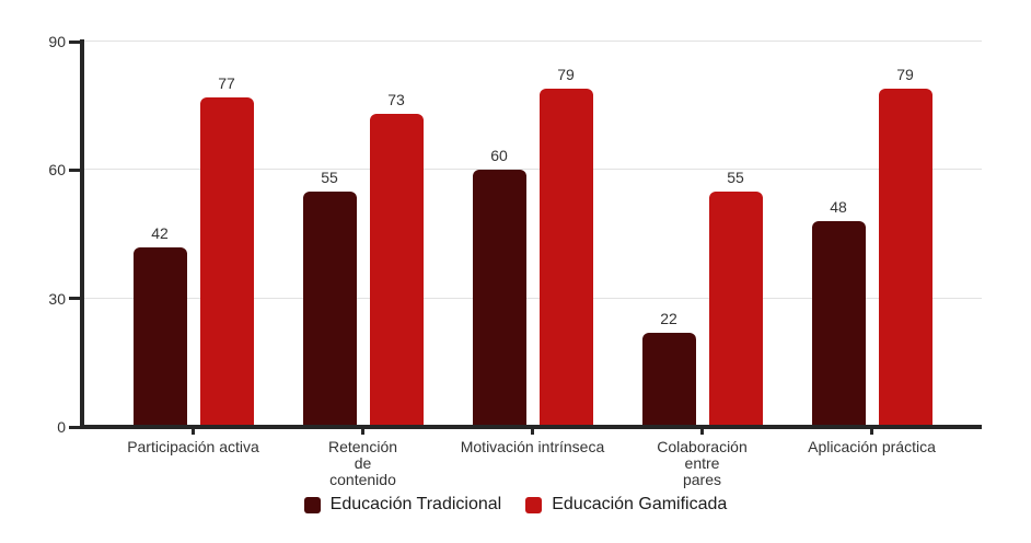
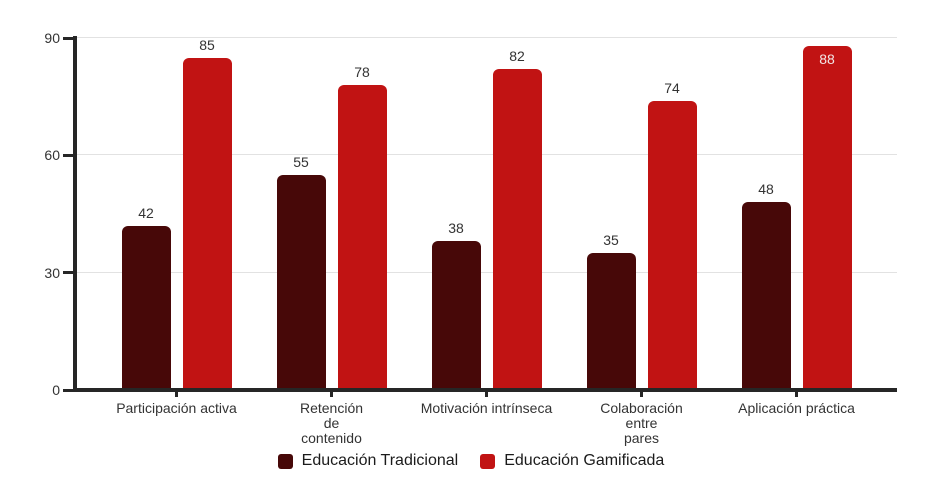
Educación Gamificada/Participación activa: 77 -> 85
Educación Gamificada/Retención de contenido: 73 -> 78
Educación Tradicional/Motivación intrínseca: 60 -> 38
Educación Gamificada/Motivación intrínseca: 79 -> 82
Educación Tradicional/Colaboración entre pares: 22 -> 35
Educación Gamificada/Colaboración entre pares: 55 -> 74
Educación Gamificada/Aplicación práctica: 79 -> 88
